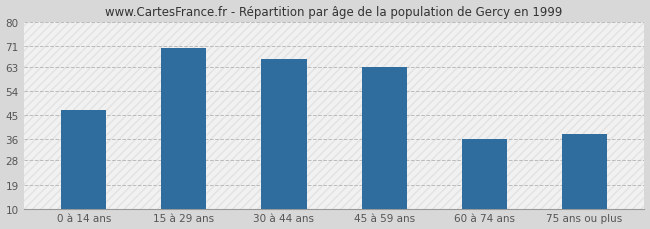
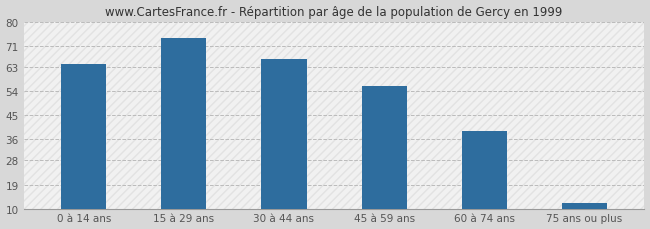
0 à 14 ans: 47 -> 64
15 à 29 ans: 70 -> 74
45 à 59 ans: 63 -> 56
60 à 74 ans: 36 -> 39
75 ans ou plus: 38 -> 12
